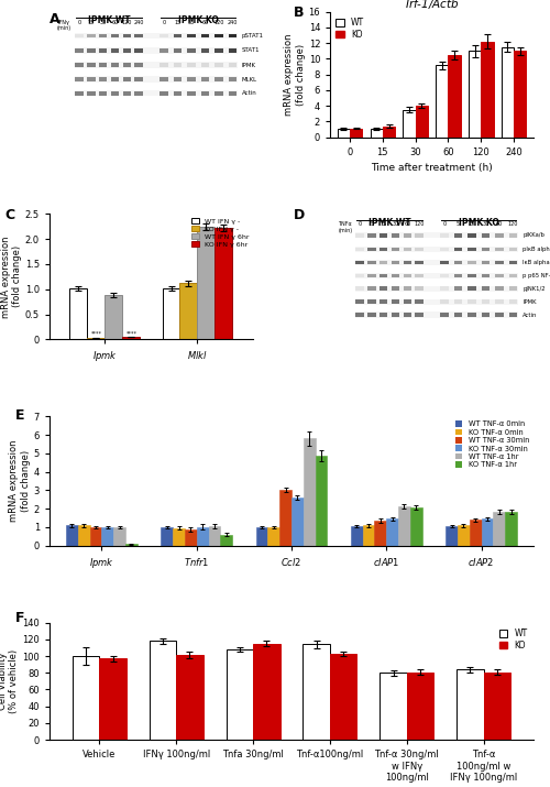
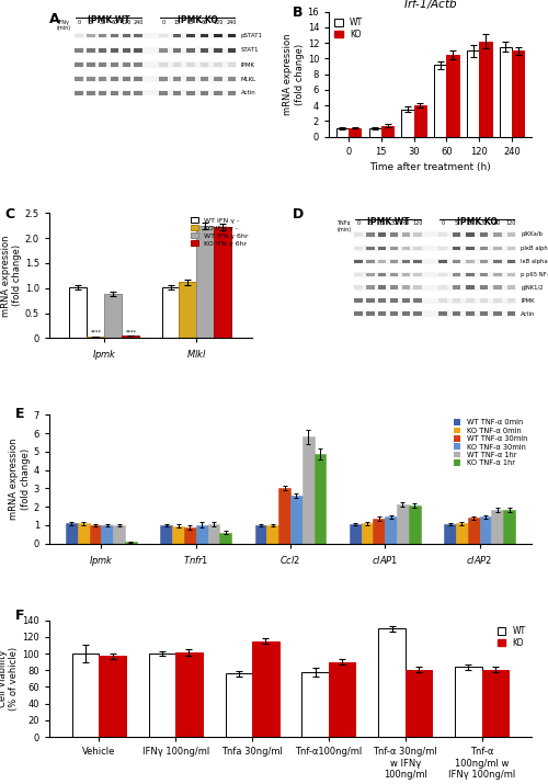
WT/IFNγ 100ng/ml: 118 -> 100
WT/Tnfa 30ng/ml: 108 -> 76
WT/Tnf-α100ng/ml: 114 -> 78
KO/Tnf-α100ng/ml: 103 -> 90
WT/Tnf-α 30ng/ml w IFNγ 100ng/ml: 80 -> 130
